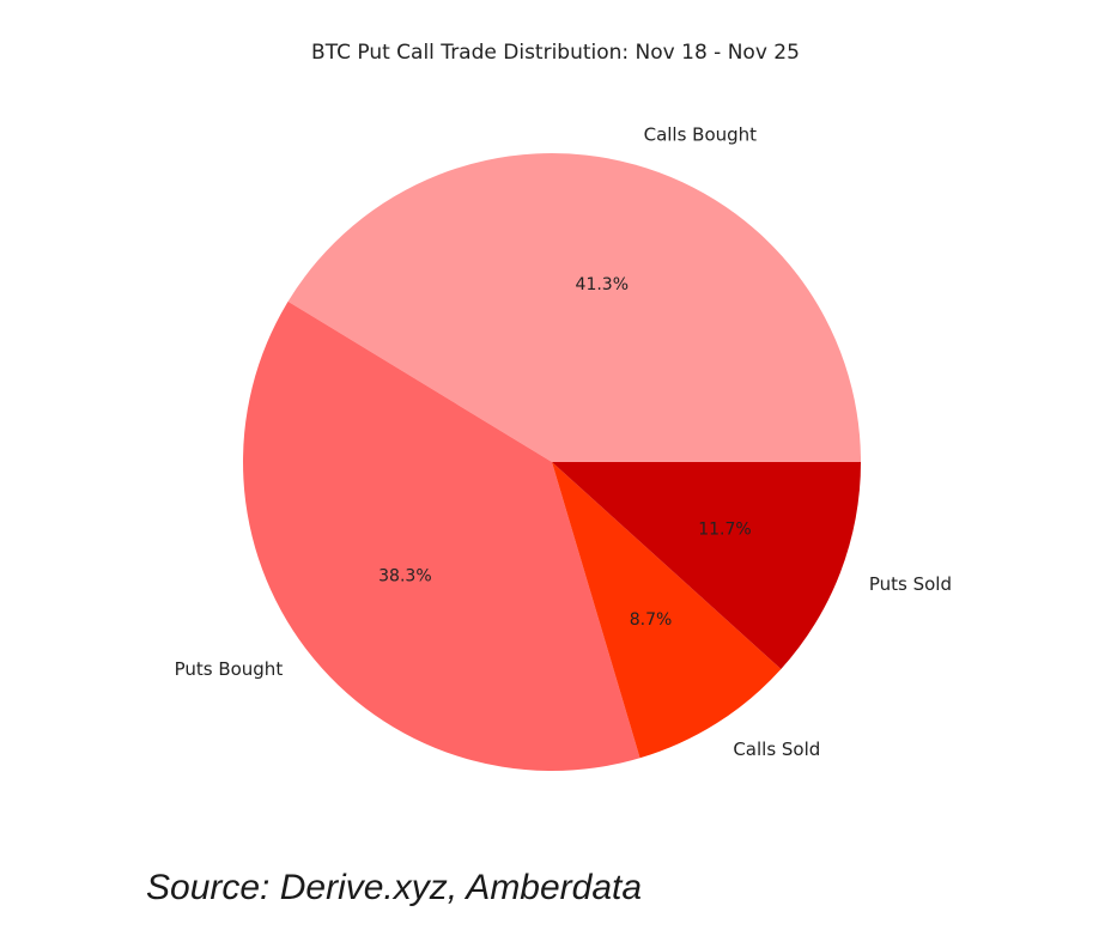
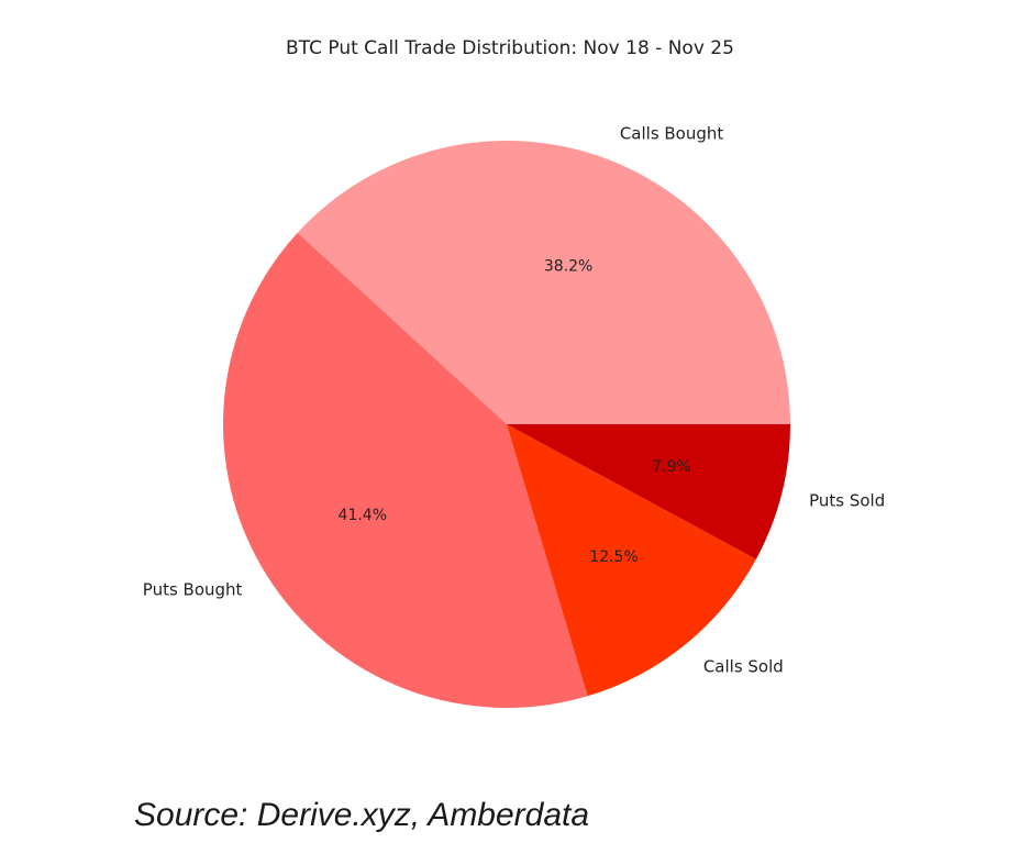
Calls Bought: 41.3% -> 38.2%
Puts Bought: 38.3% -> 41.4%
Calls Sold: 8.7% -> 12.5%
Puts Sold: 11.7% -> 7.9%
